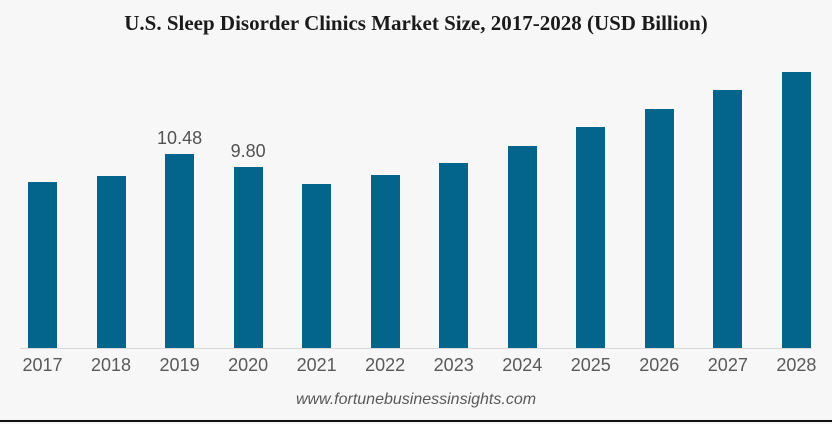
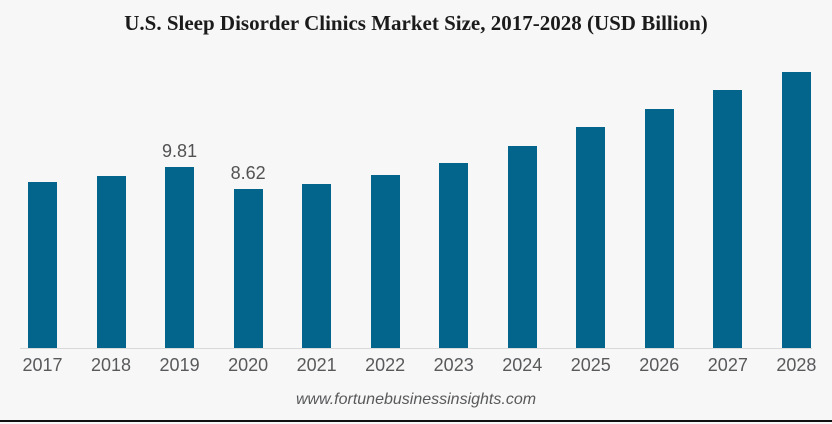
2019: 10.48 -> 9.81
2020: 9.80 -> 8.62
